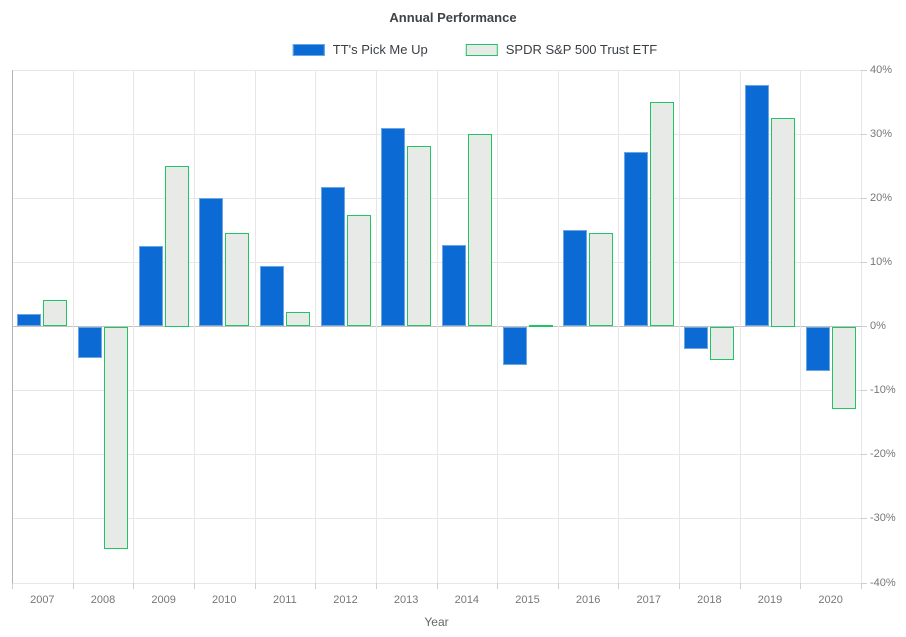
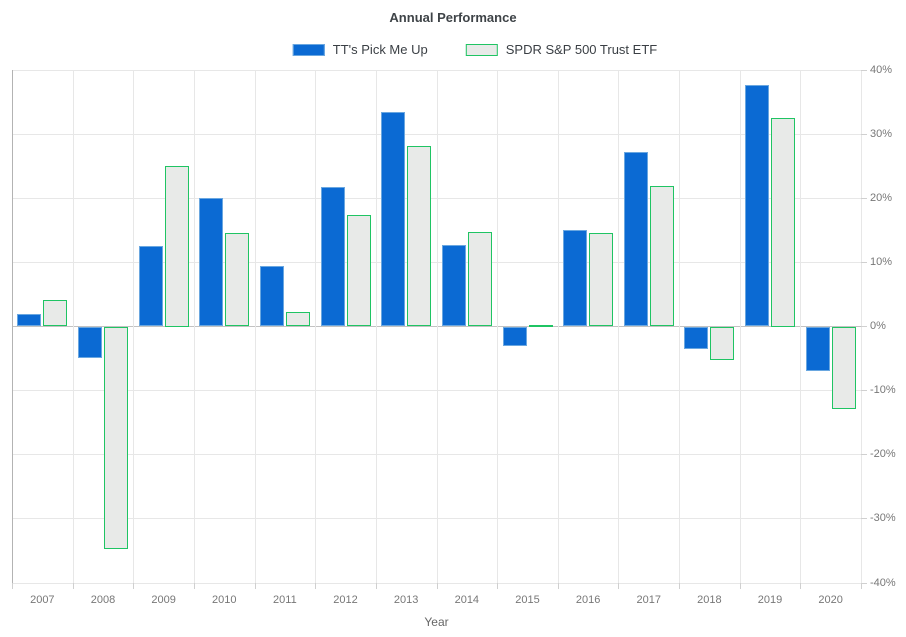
TT's Pick Me Up/2013: 31% -> 34%
SPDR S&P 500 Trust ETF/2014: 30% -> 15%
TT's Pick Me Up/2015: -6% -> -3%
SPDR S&P 500 Trust ETF/2017: 35% -> 22%
